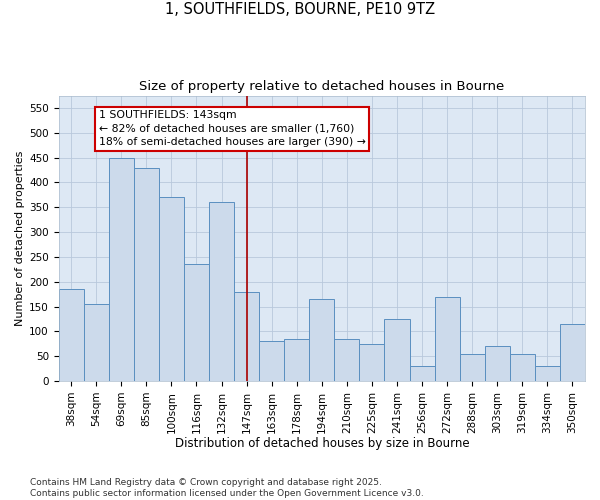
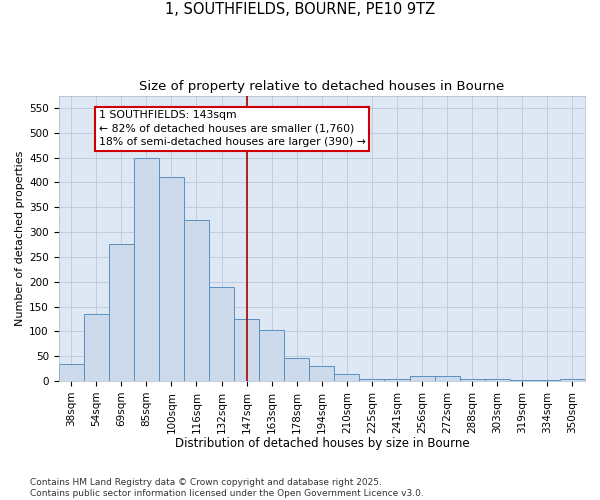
38sqm: 185 -> 35
54sqm: 155 -> 135
69sqm: 450 -> 275
85sqm: 430 -> 450
100sqm: 370 -> 410
116sqm: 235 -> 325
132sqm: 360 -> 190
147sqm: 180 -> 125
163sqm: 80 -> 103
178sqm: 85 -> 46
194sqm: 165 -> 31
210sqm: 85 -> 15
225sqm: 75 -> 5
241sqm: 125 -> 5
256sqm: 30 -> 10
272sqm: 170 -> 10
288sqm: 55 -> 4
303sqm: 70 -> 3
319sqm: 55 -> 2
334sqm: 30 -> 2
350sqm: 115 -> 3
